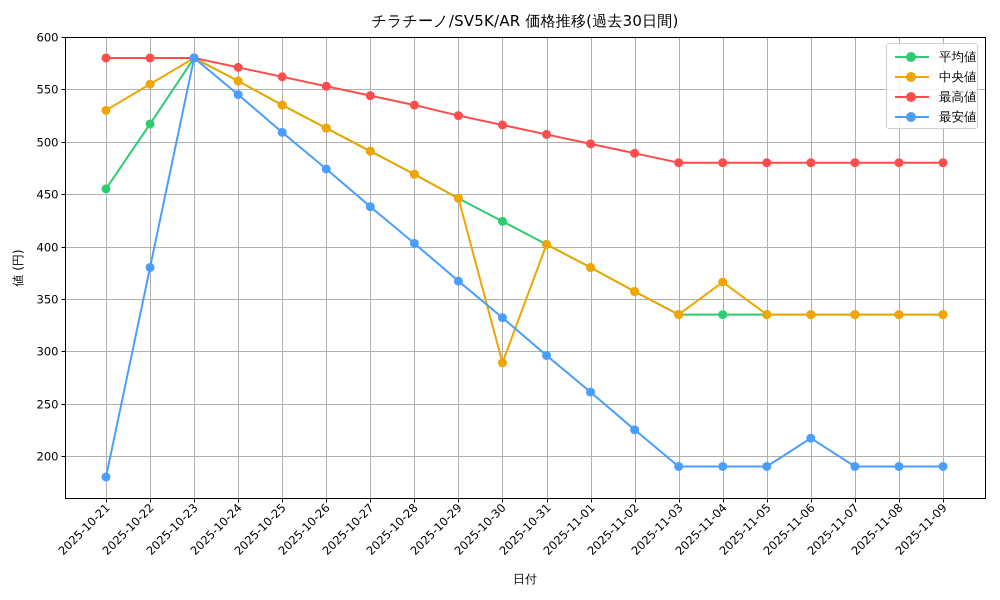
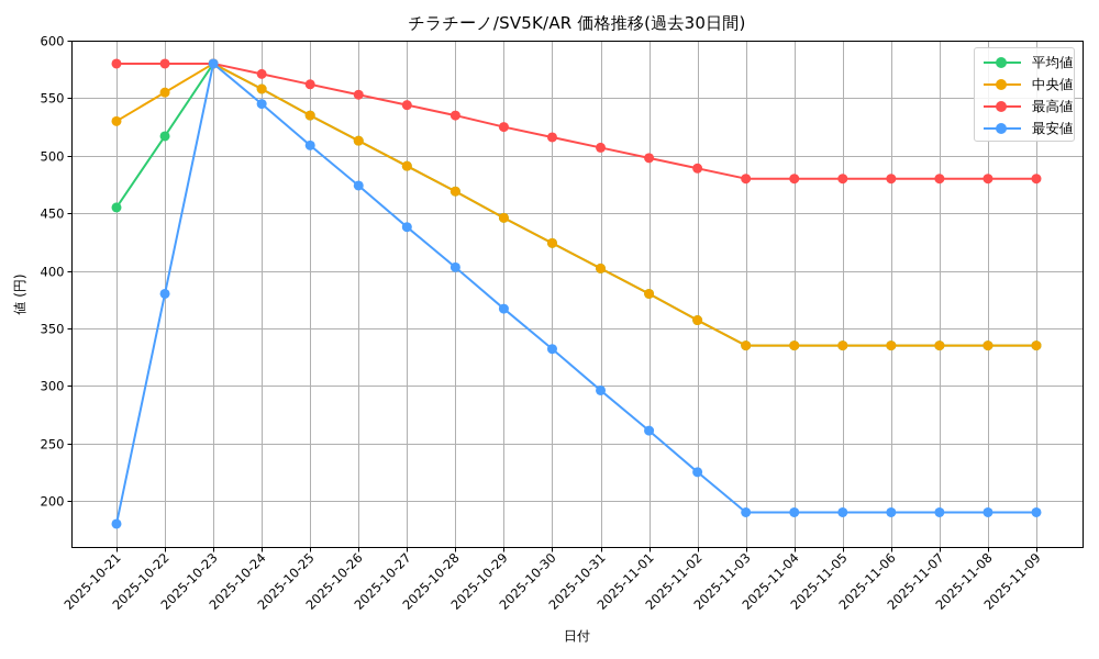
中央値/2025-10-30: 289 -> 424
中央値/2025-11-04: 366 -> 335
最安値/2025-11-06: 217 -> 190
